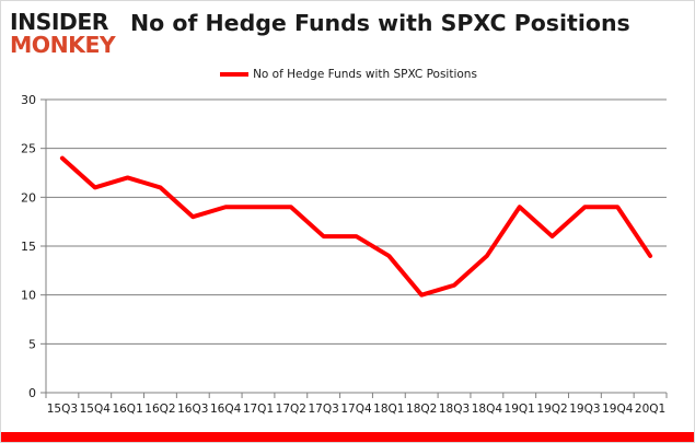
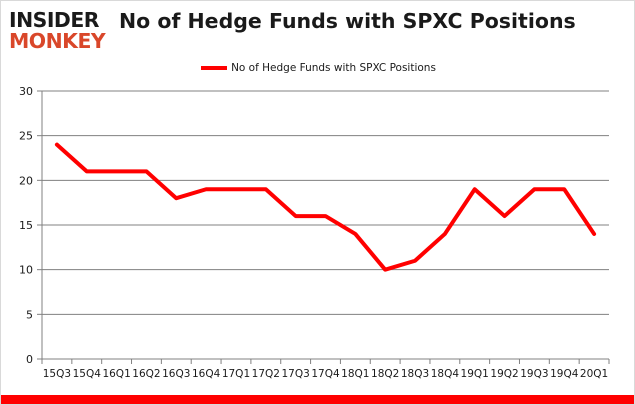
16Q1: 22 -> 21
